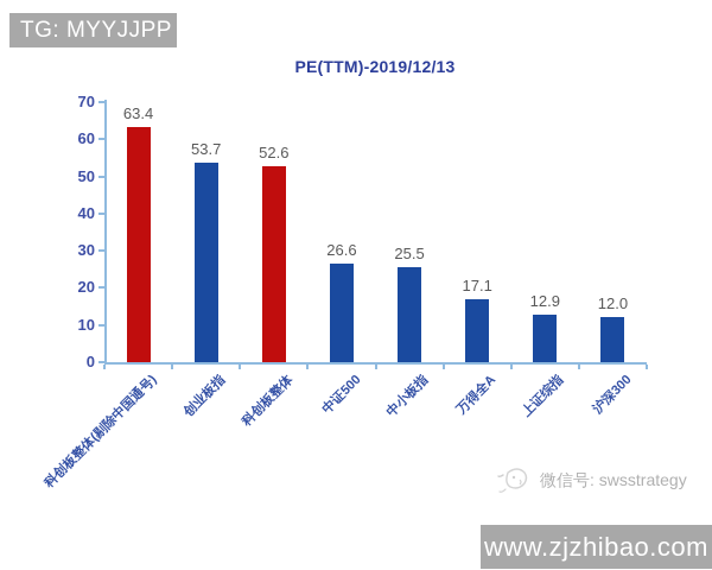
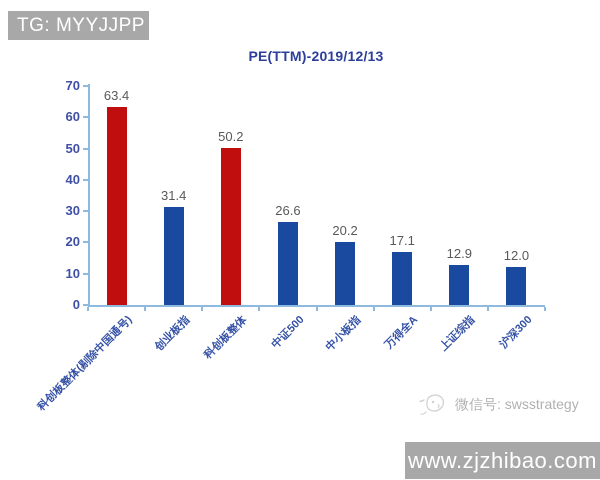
创业板指: 53.7 -> 31.4
科创板整体: 52.6 -> 50.2
中小板指: 25.5 -> 20.2
